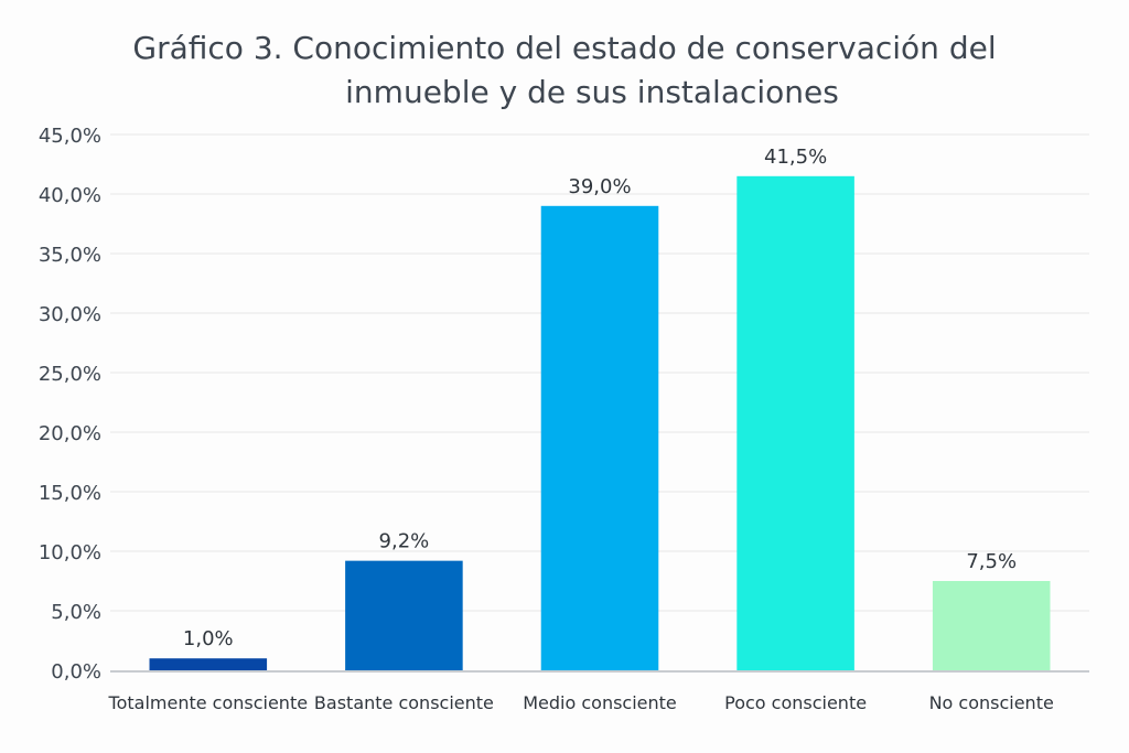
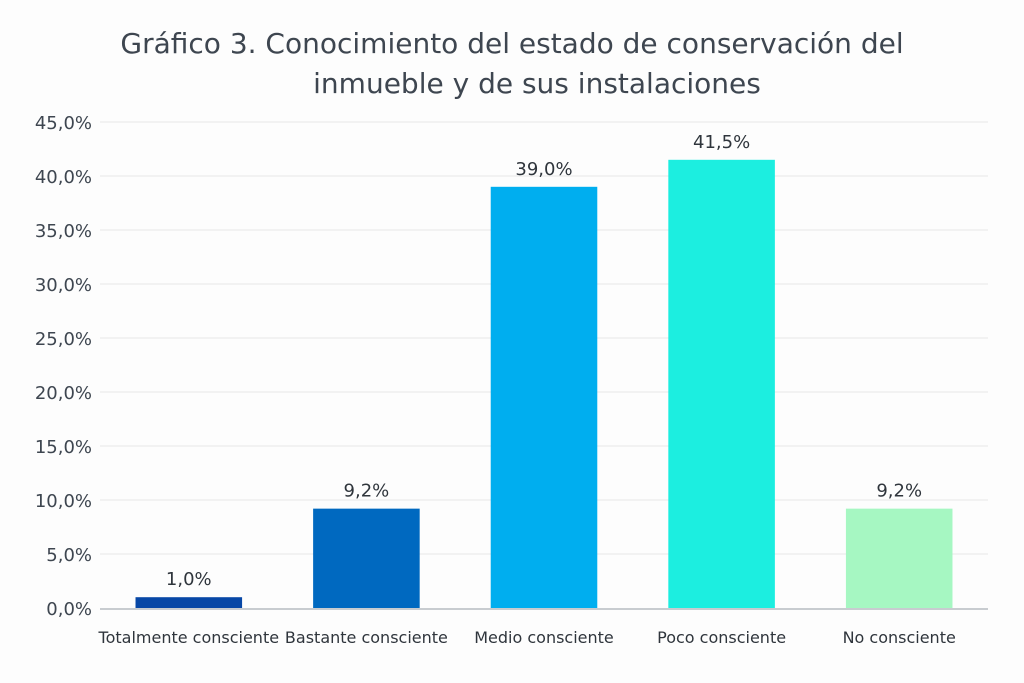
No consciente: 7,5% -> 9,2%
